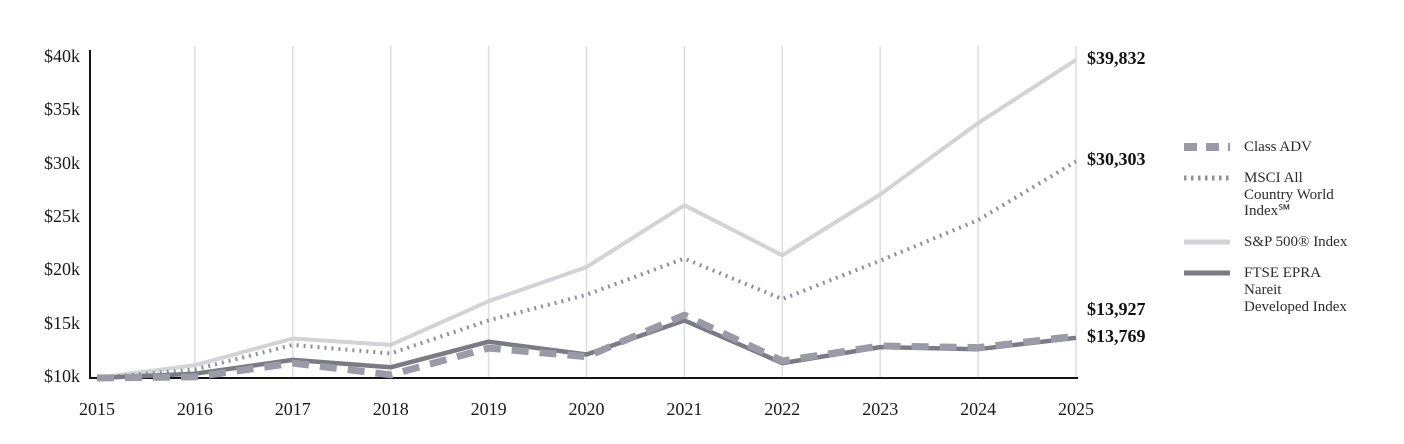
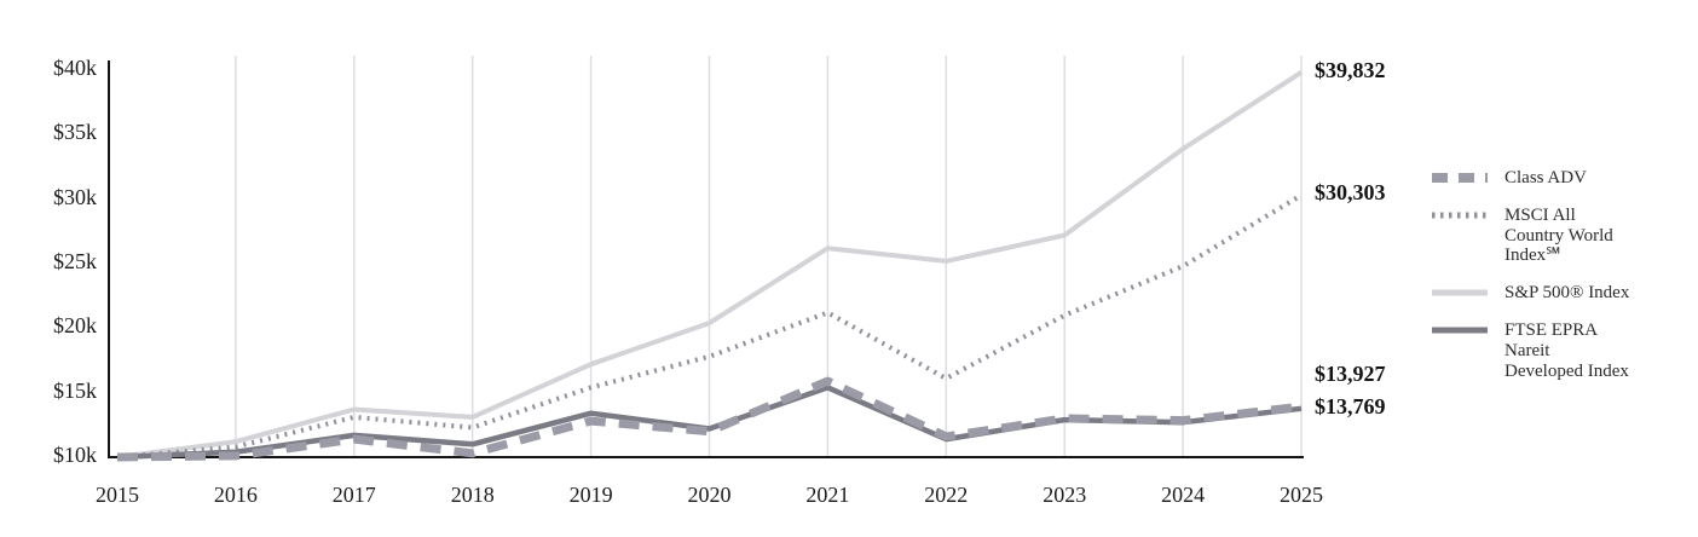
MSCI All Country World Index℠/2022: $17.4k -> $16.1k
S&P 500® Index/2022: $21.5k -> $25.2k
